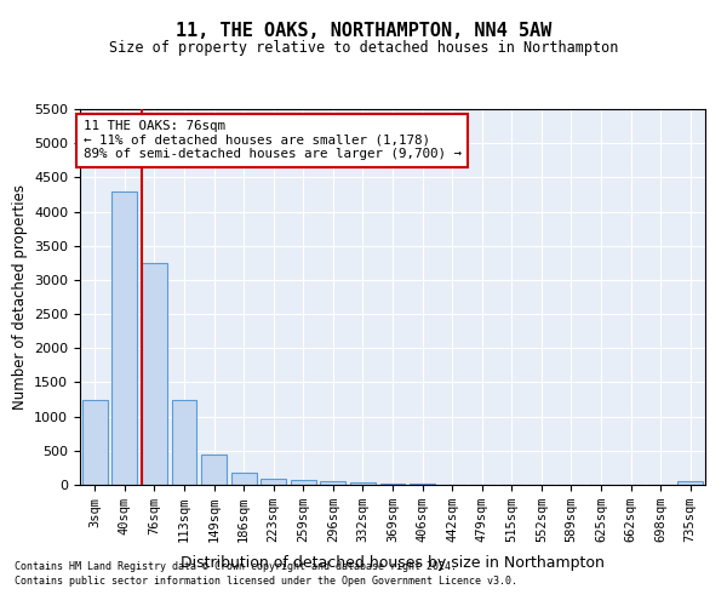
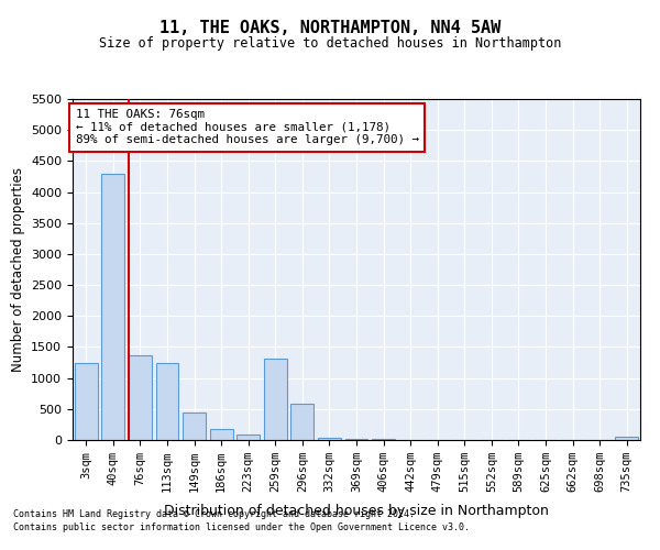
76sqm: 3250 -> 1360
259sqm: 60 -> 1320
296sqm: 40 -> 580
